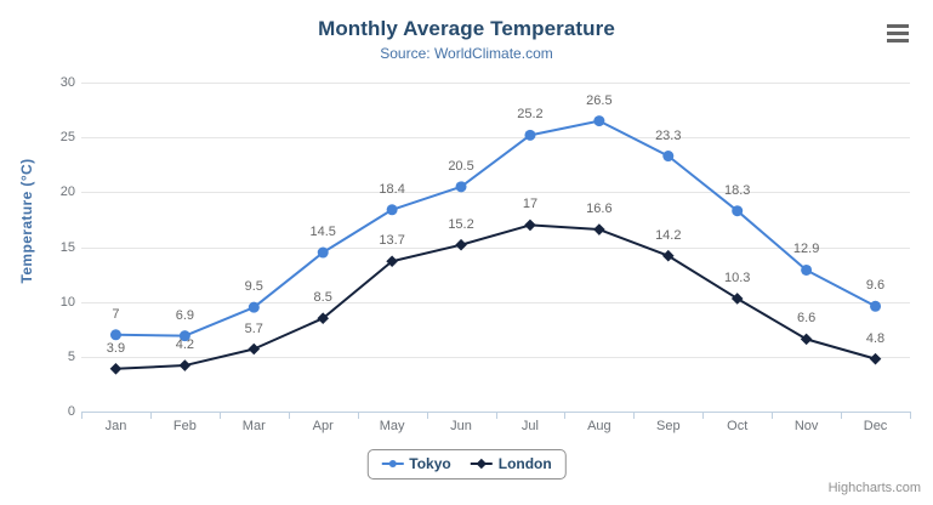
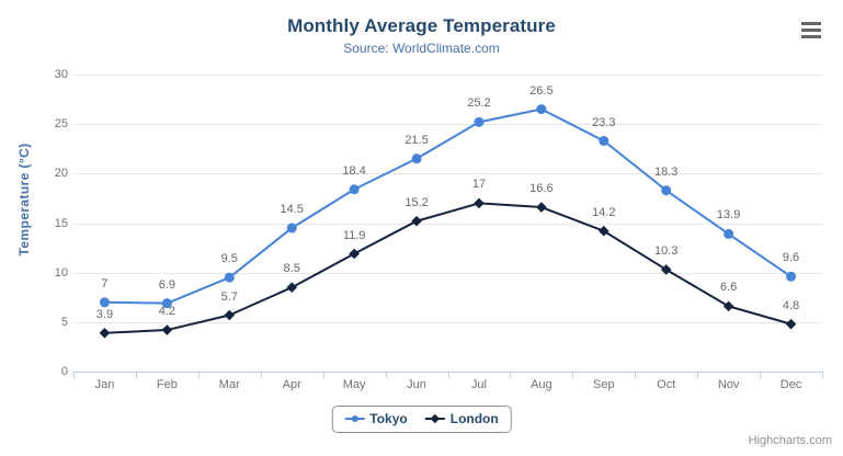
London/May: 13.7 -> 11.9
Tokyo/Jun: 20.5 -> 21.5
Tokyo/Nov: 12.9 -> 13.9
